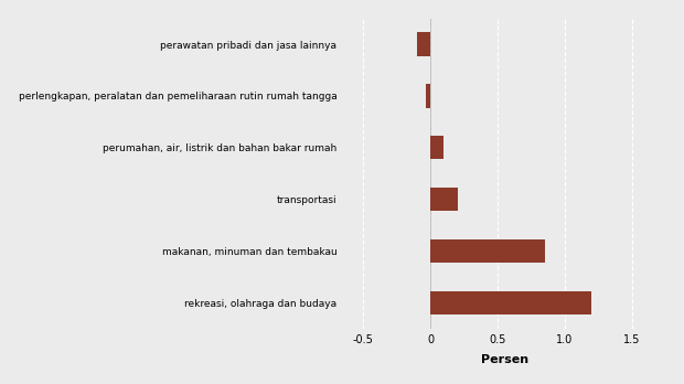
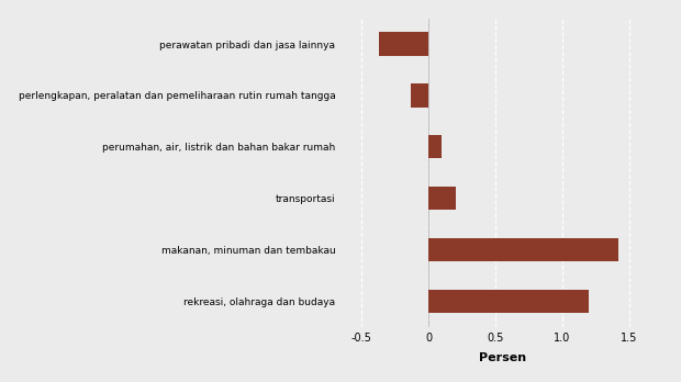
perawatan pribadi dan jasa lainnya: -0.10 -> -0.37
perlengkapan, peralatan dan pemeliharaan rutin rumah tangga: -0.03 -> -0.13
makanan, minuman dan tembakau: 0.85 -> 1.42
